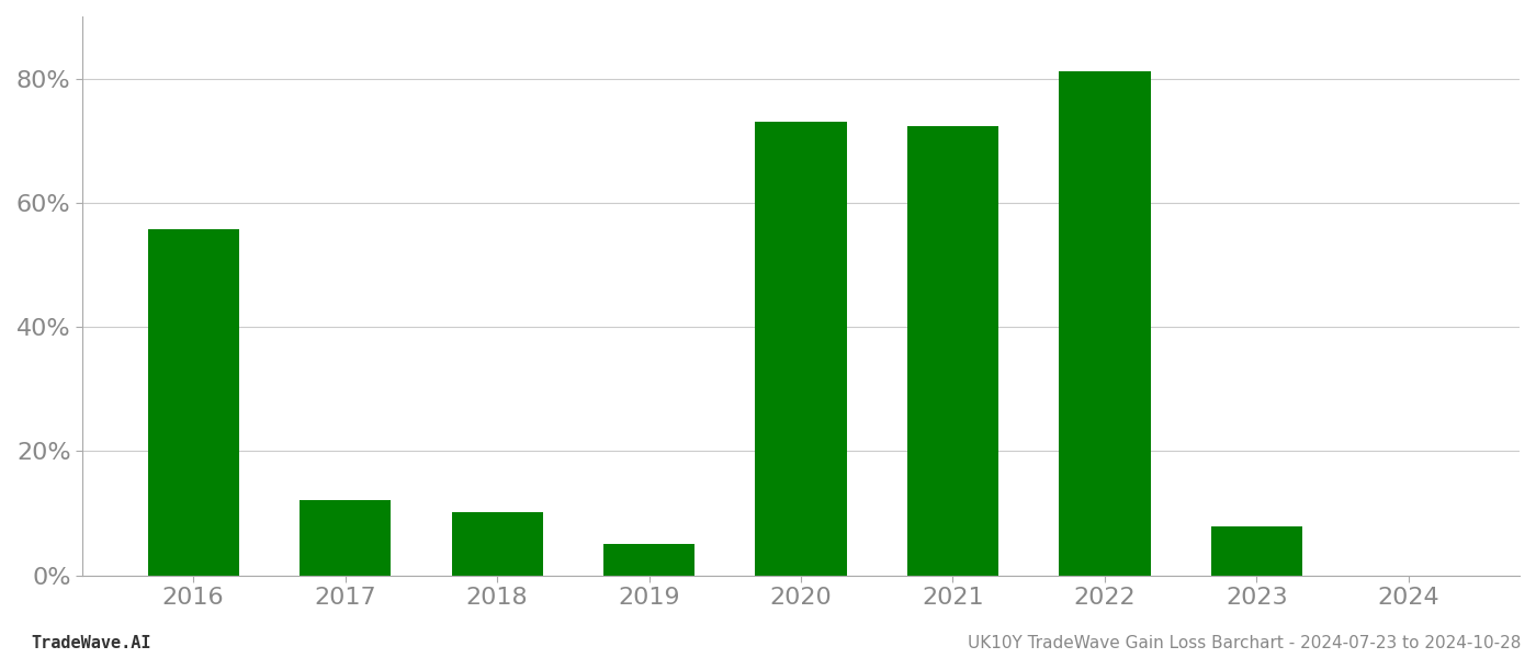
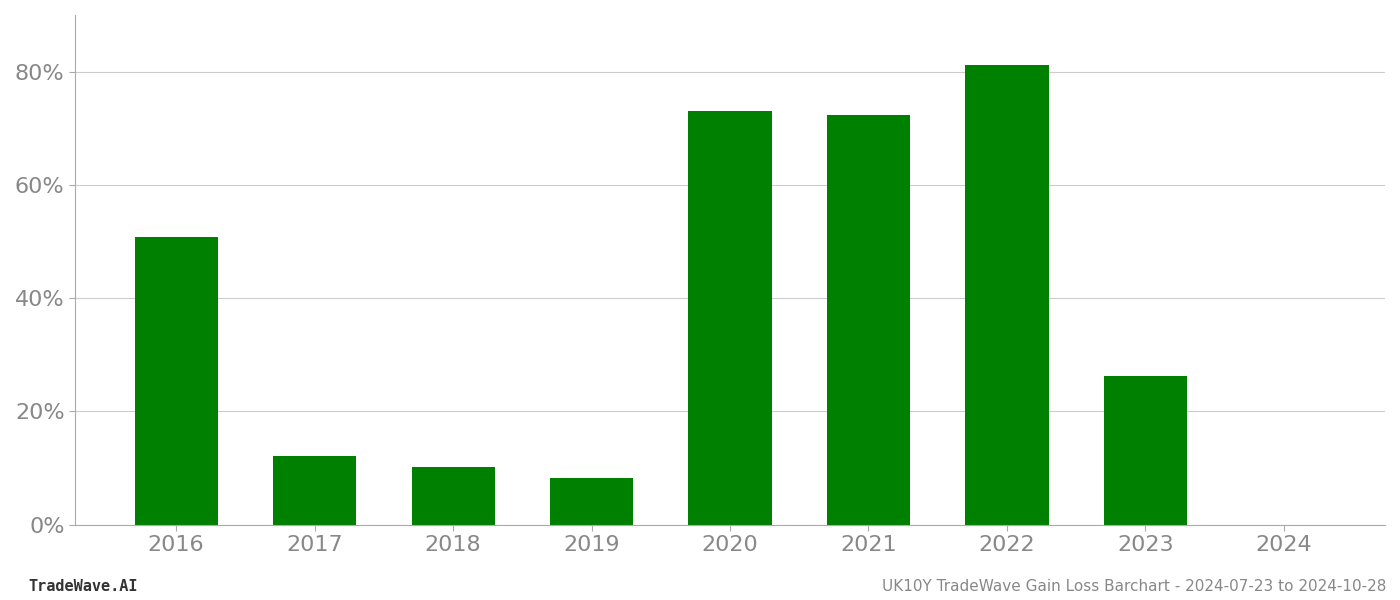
2016: 55.8% -> 50.8%
2019: 5.0% -> 8.2%
2023: 7.8% -> 26.2%
